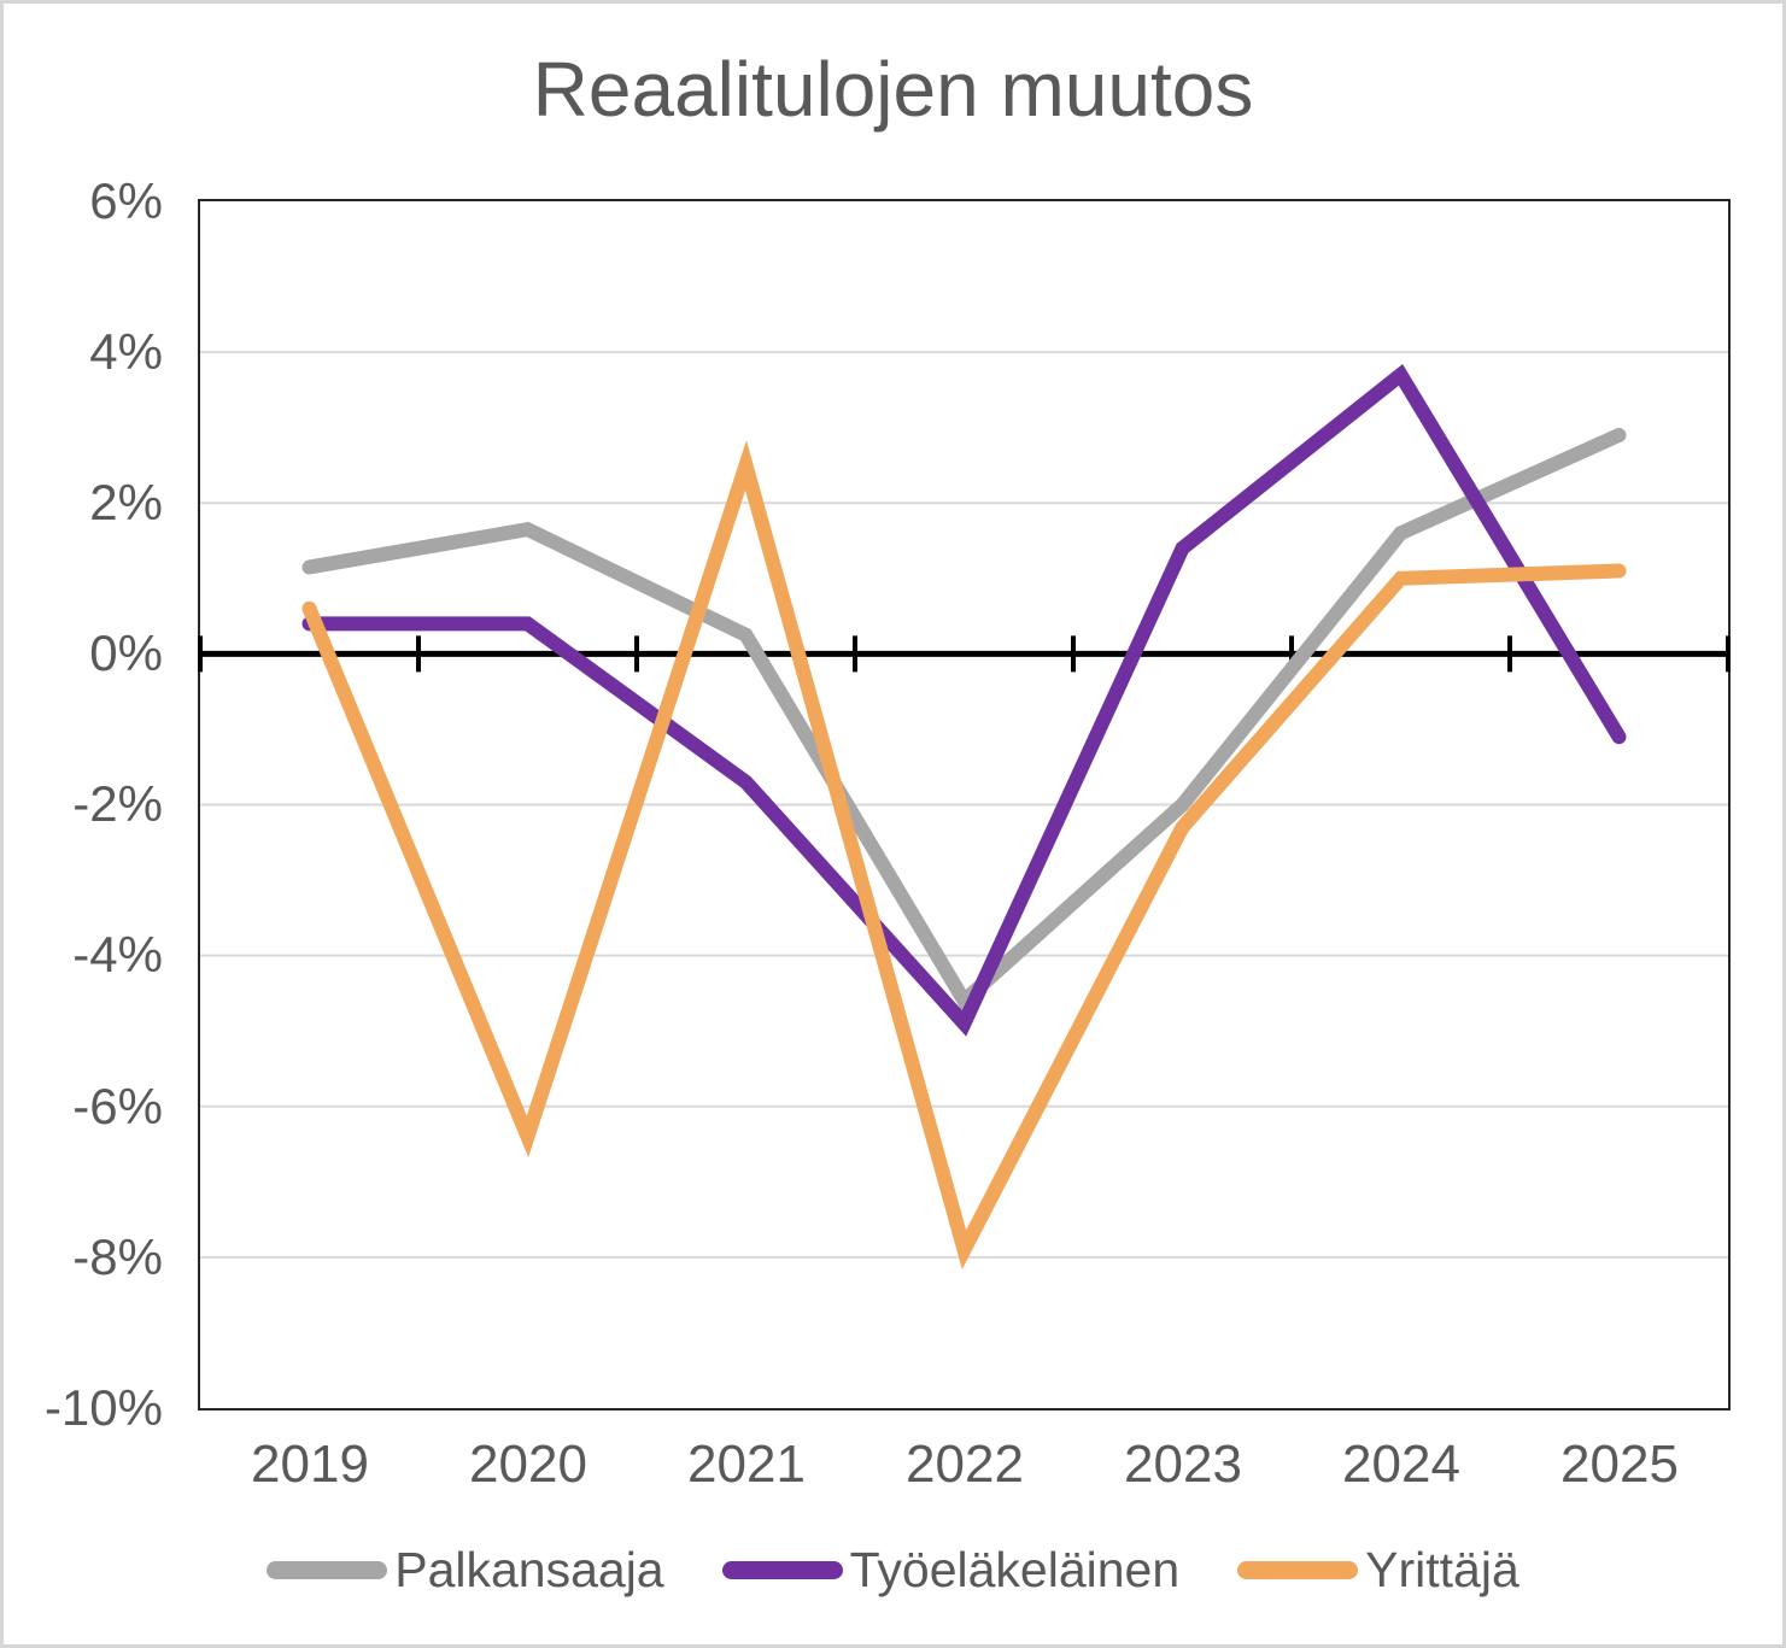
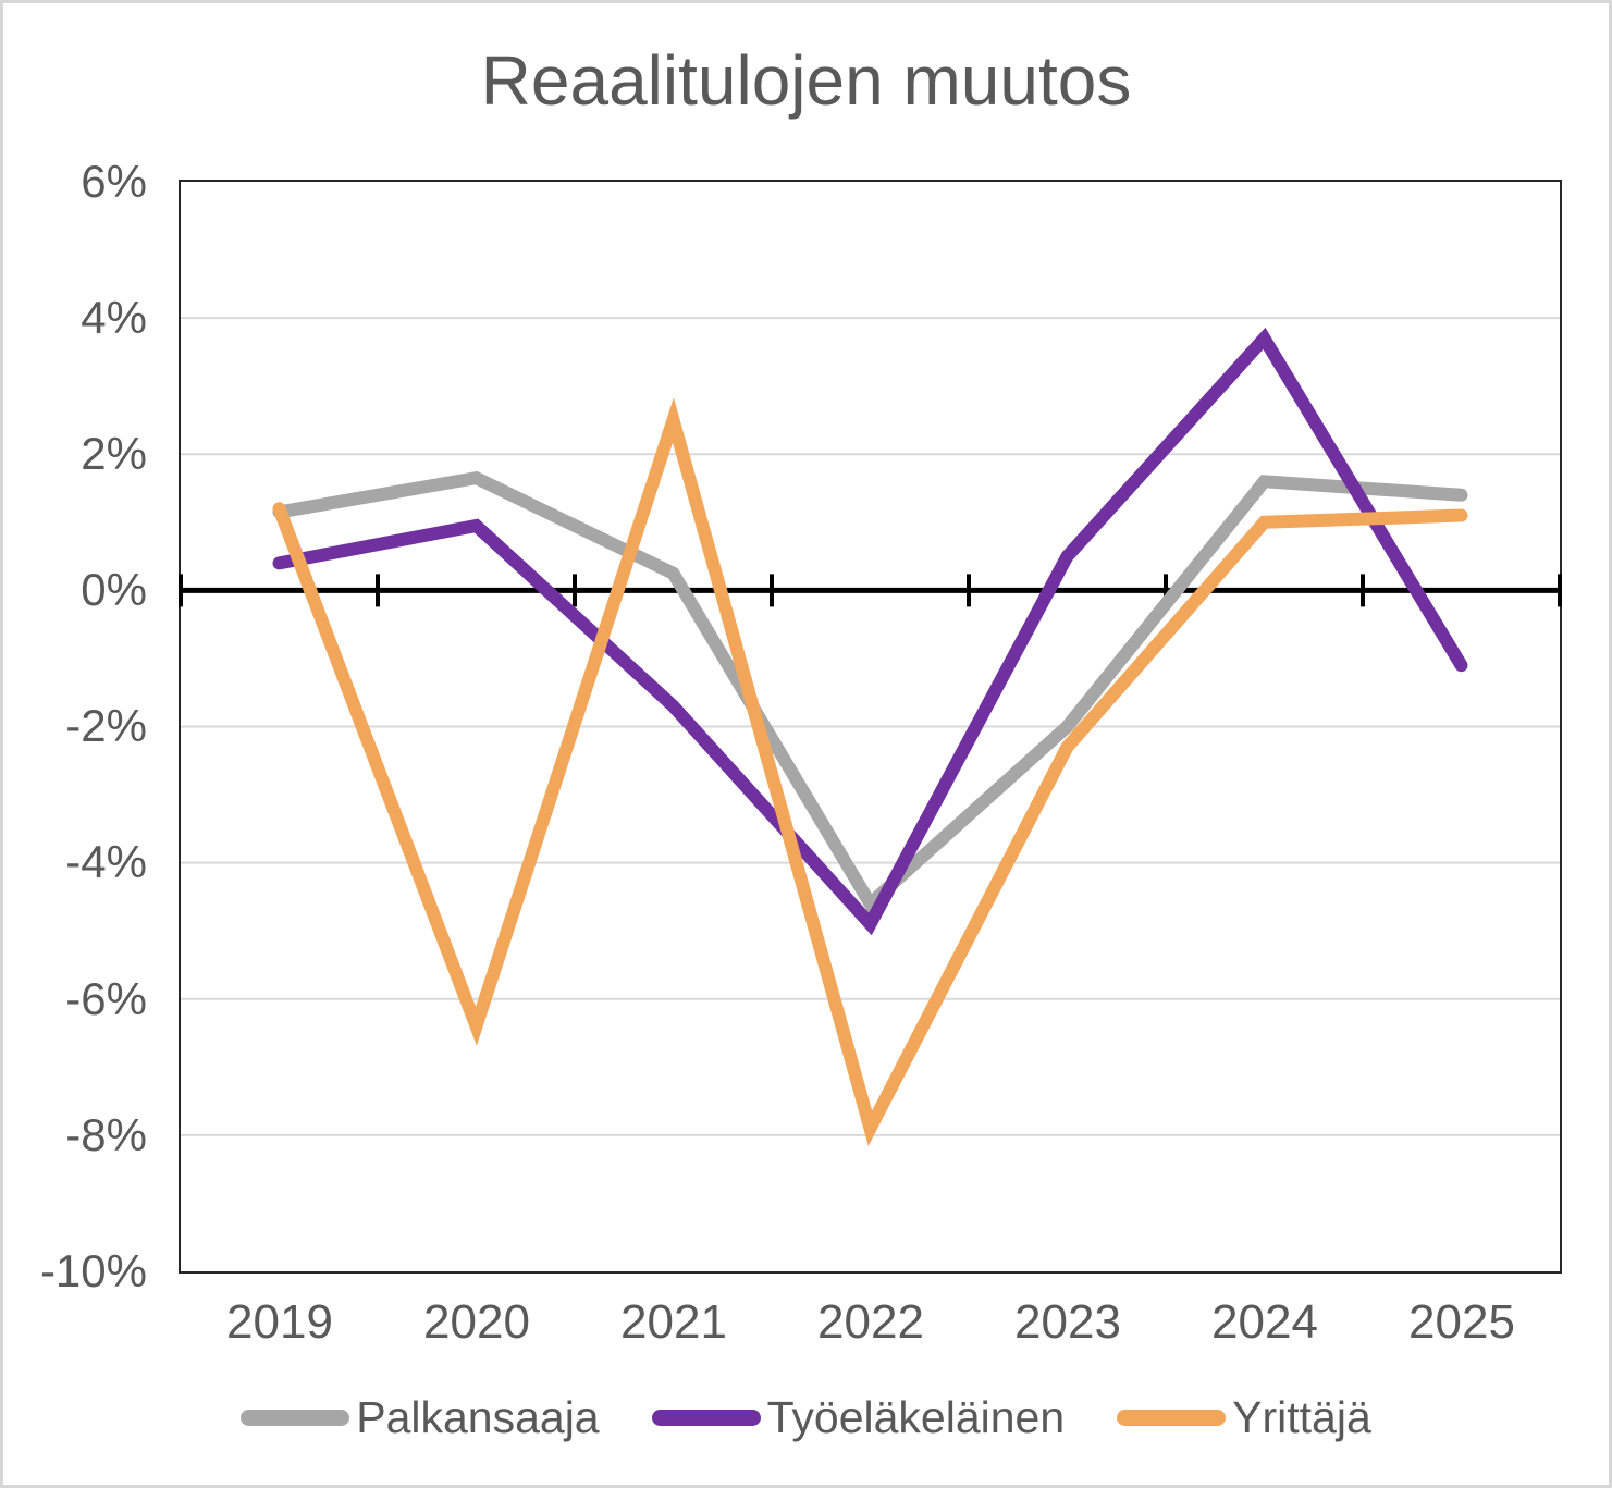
Yrittäjä/2019: 0.6% -> 1.2%
Työeläkeläinen/2020: 0.4% -> 0.9%
Työeläkeläinen/2023: 1.4% -> 0.5%
Palkansaaja/2025: 2.9% -> 1.4%
